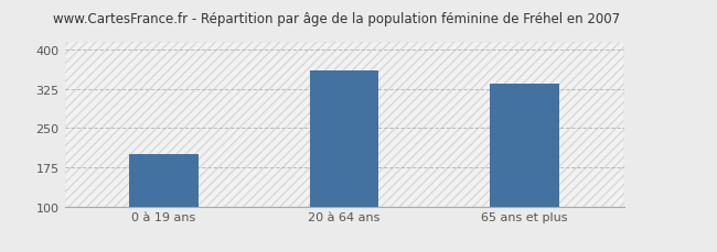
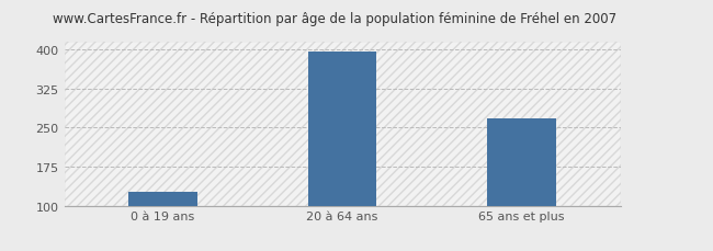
0 à 19 ans: 200 -> 127
20 à 64 ans: 360 -> 397
65 ans et plus: 335 -> 268
